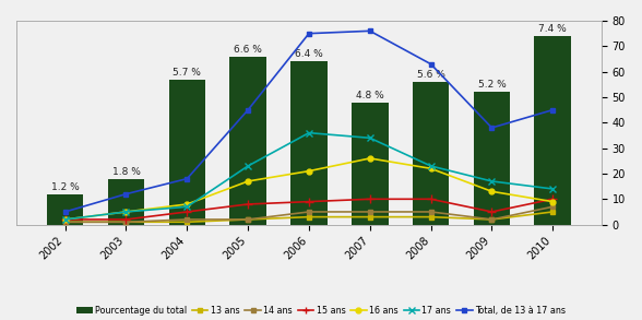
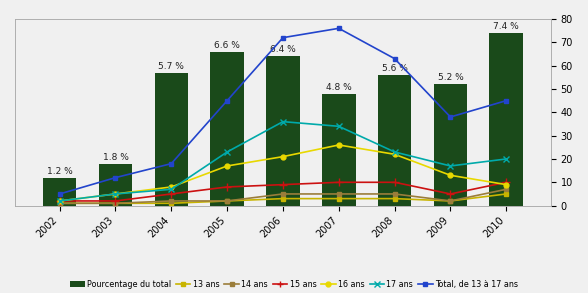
Total, de 13 à 17 ans/2006: 75 -> 72
17 ans/2010: 14 -> 20
